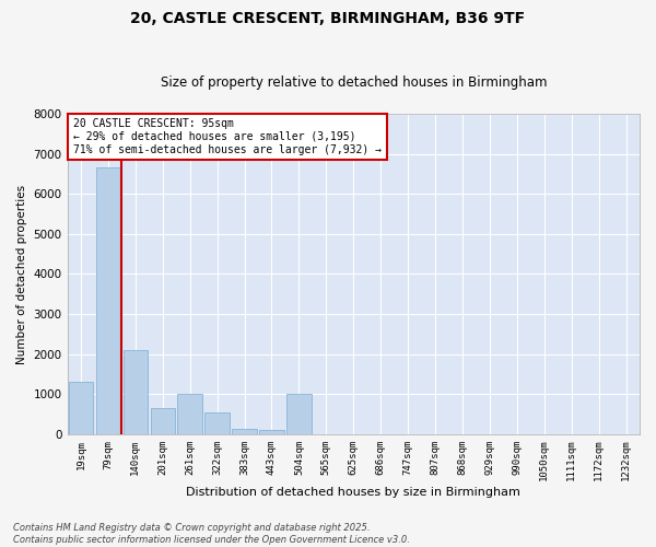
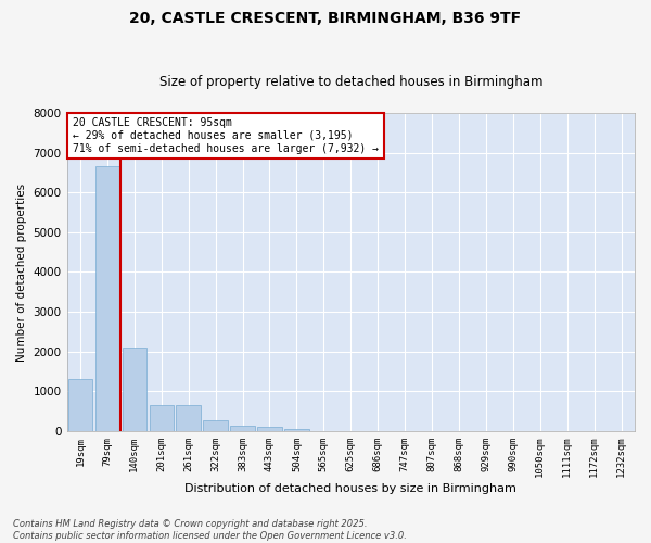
261sqm: 1000 -> 650
322sqm: 550 -> 280
504sqm: 1000 -> 60
